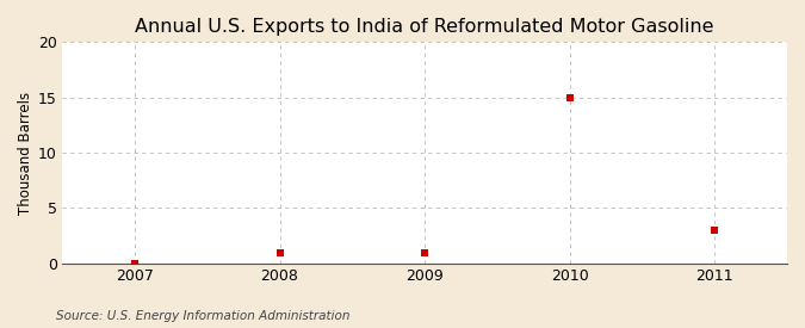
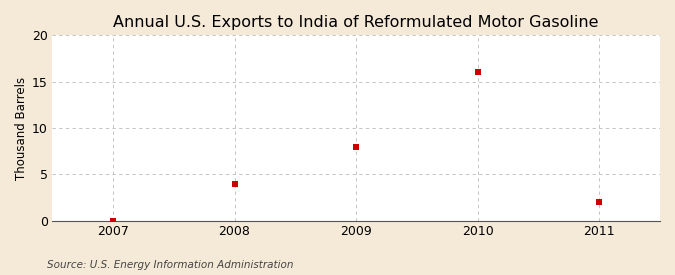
2008: 1 -> 4
2009: 1 -> 8
2010: 15 -> 16
2011: 3 -> 2
